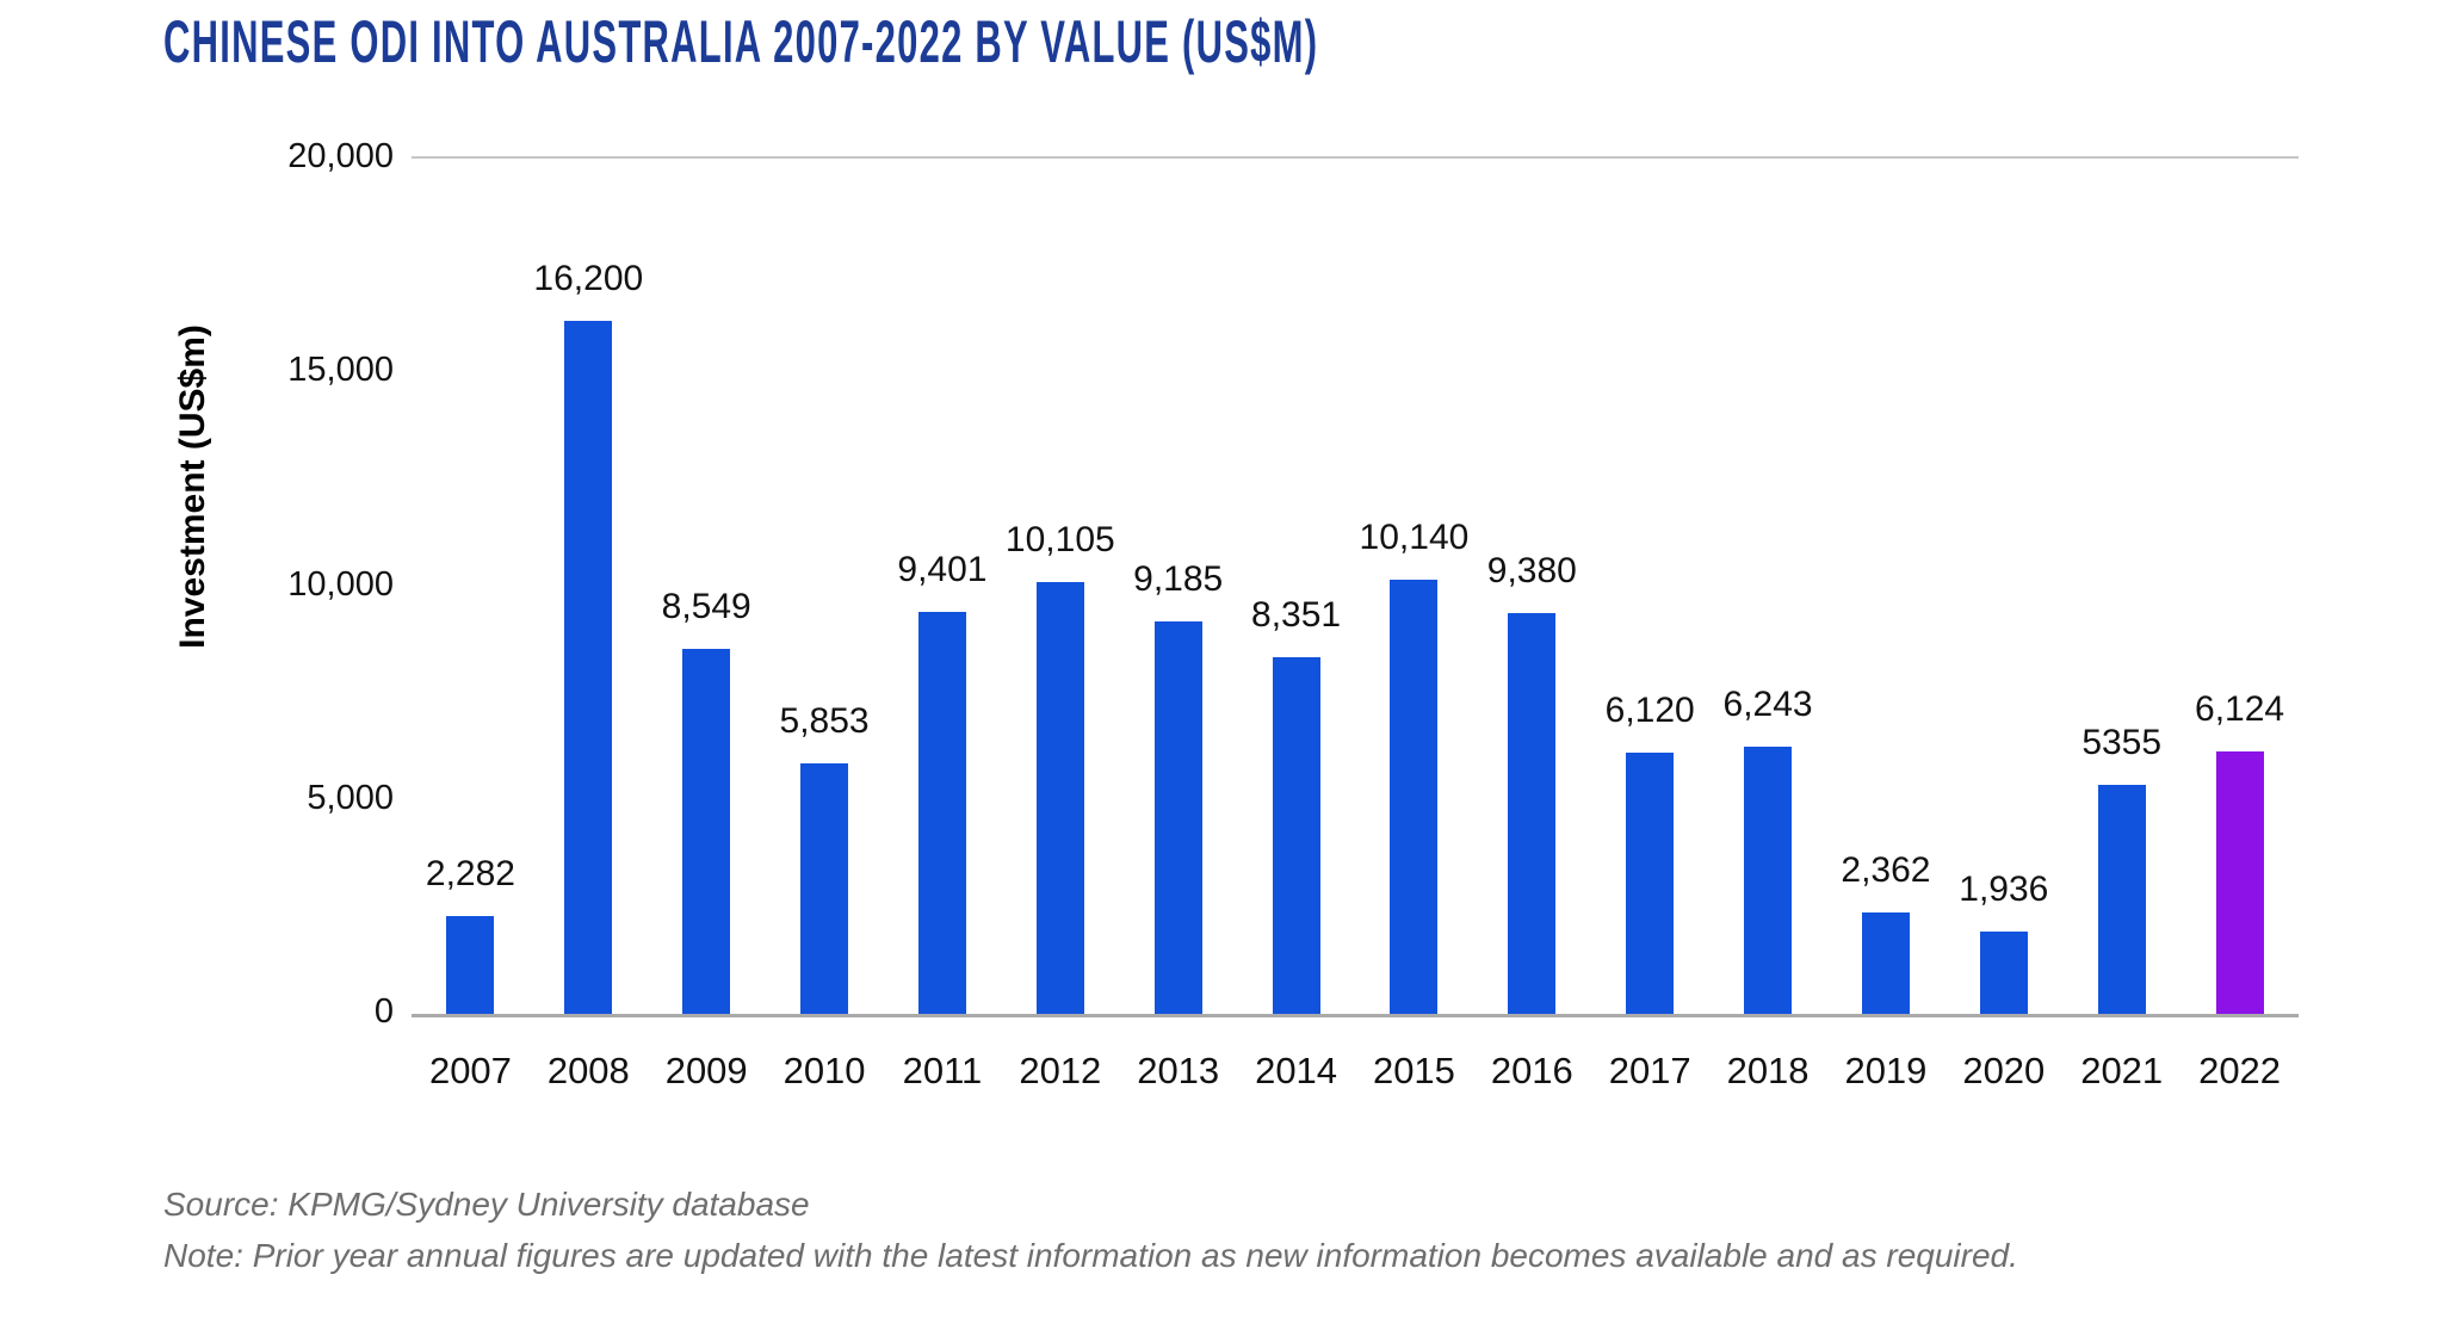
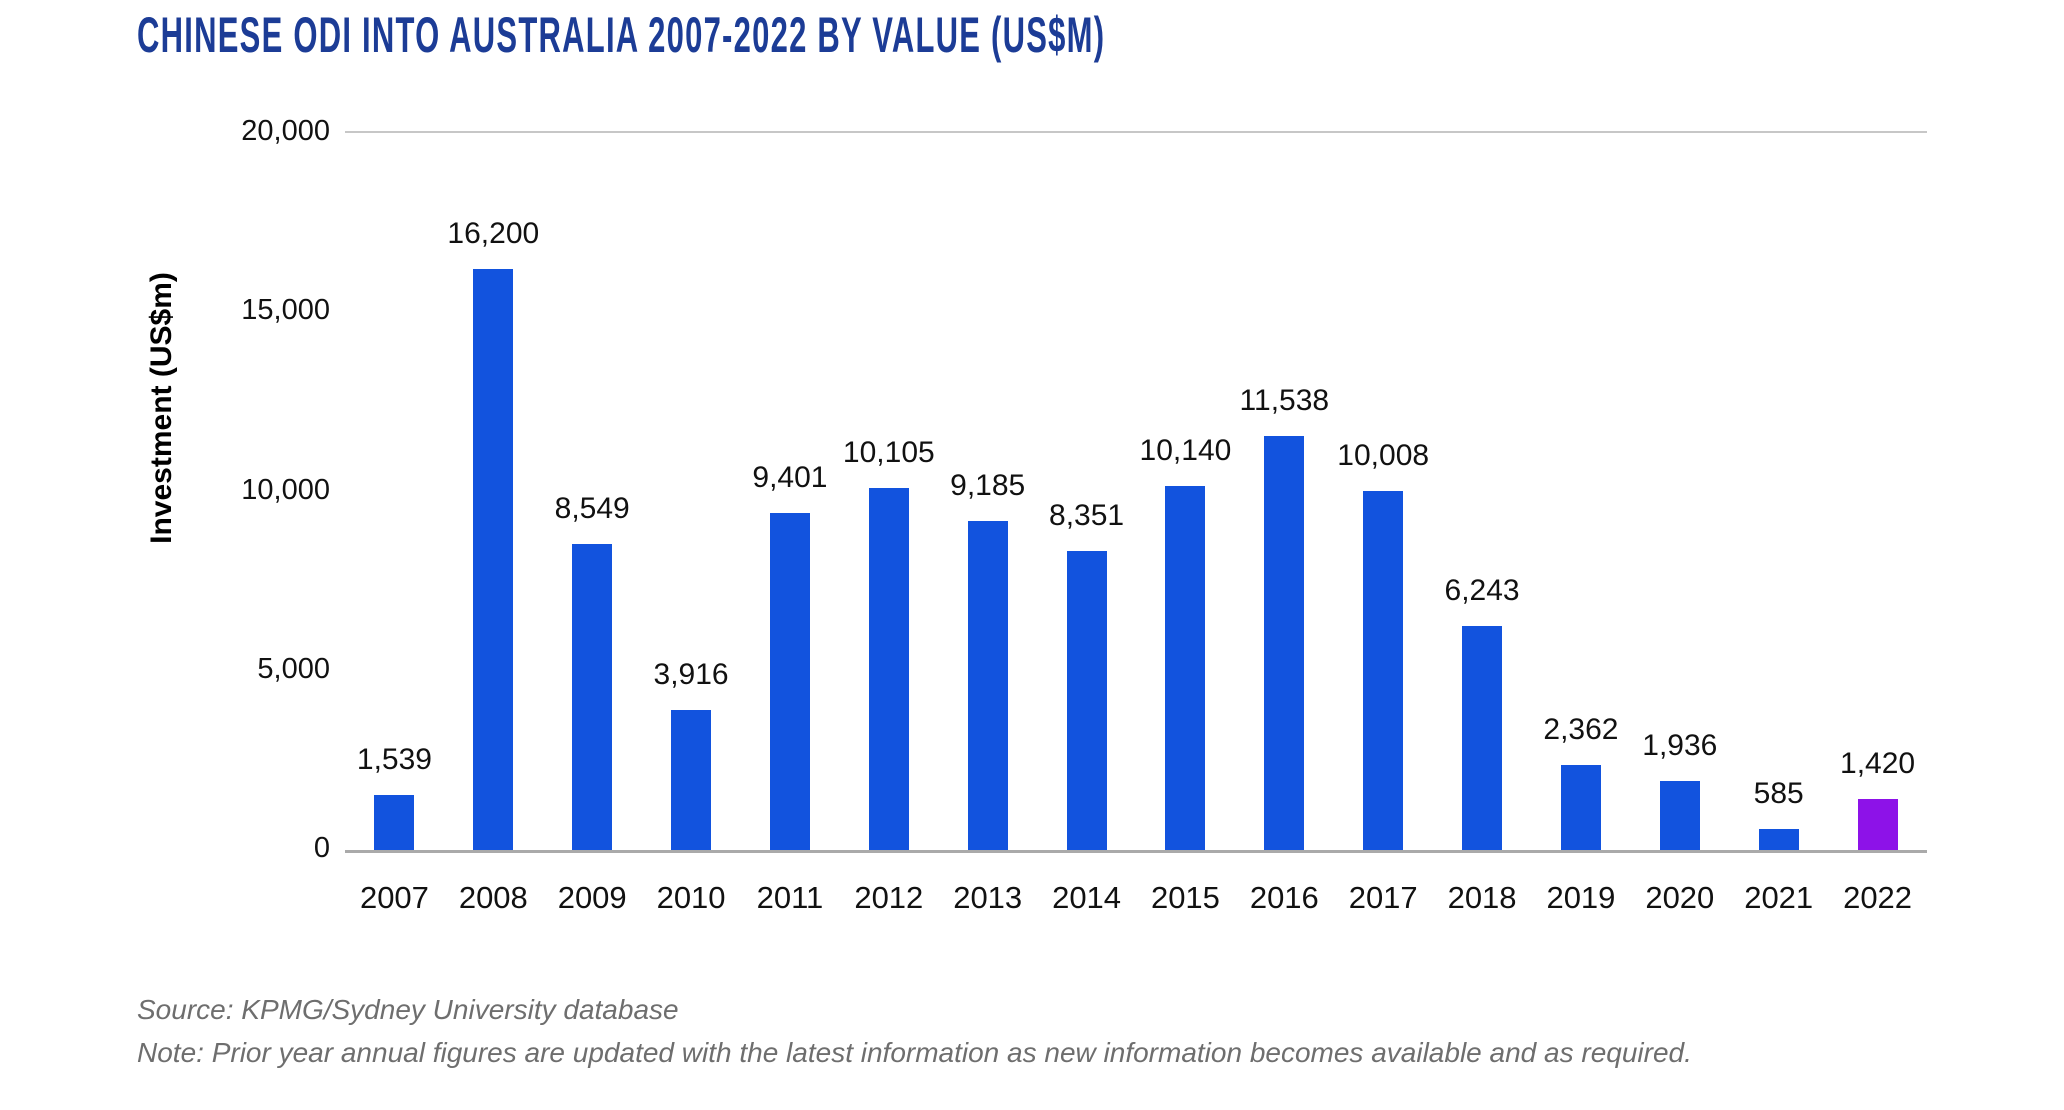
2007: 2,282 -> 1,539
2010: 5,853 -> 3,916
2016: 9,380 -> 11,538
2017: 6,120 -> 10,008
2021: 5355 -> 585
2022: 6,124 -> 1,420
